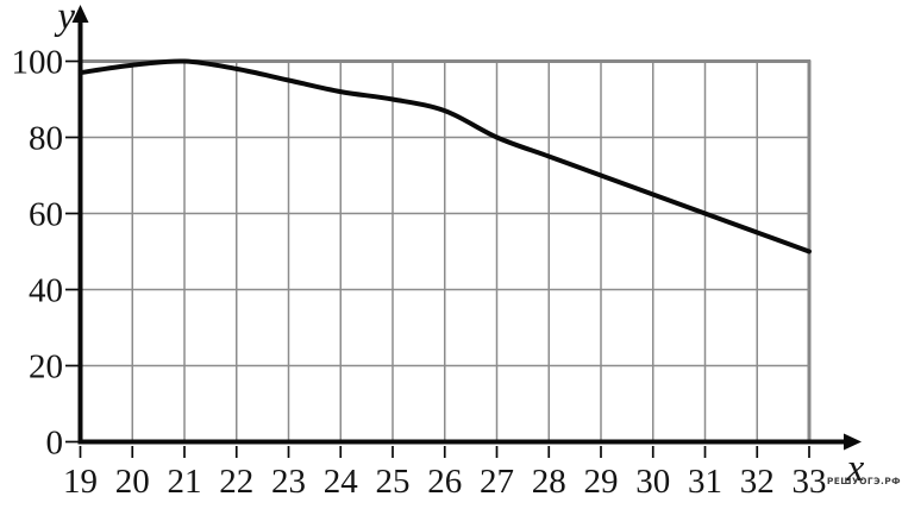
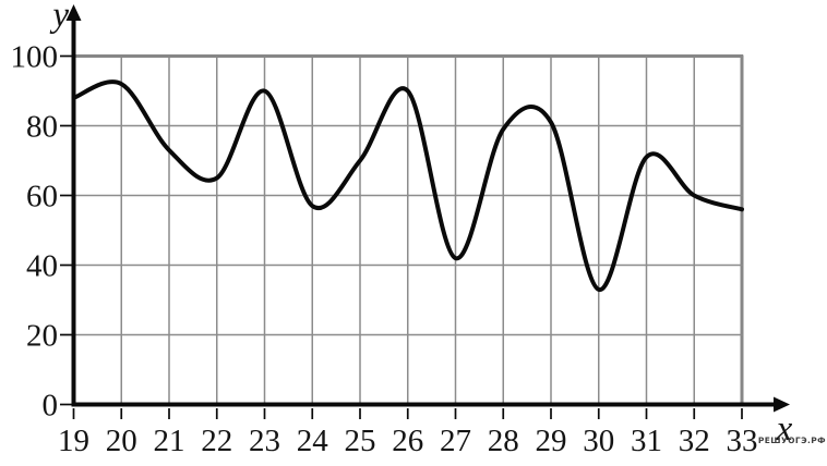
19: 97 -> 88
20: 99 -> 92
21: 100 -> 73
22: 98 -> 65
23: 95 -> 90
24: 92 -> 57
25: 90 -> 70
26: 87 -> 90
27: 80 -> 42
28: 75 -> 79
29: 70 -> 81
30: 65 -> 33
31: 60 -> 71
32: 55 -> 60
33: 50 -> 56
